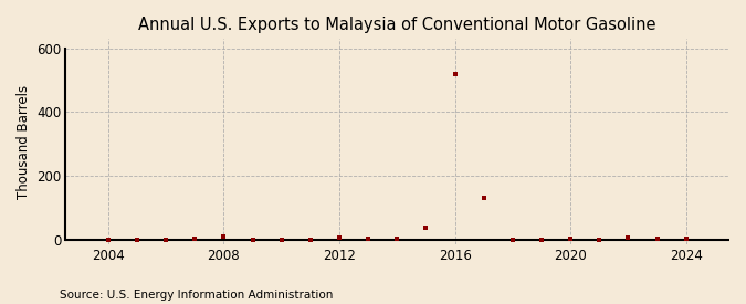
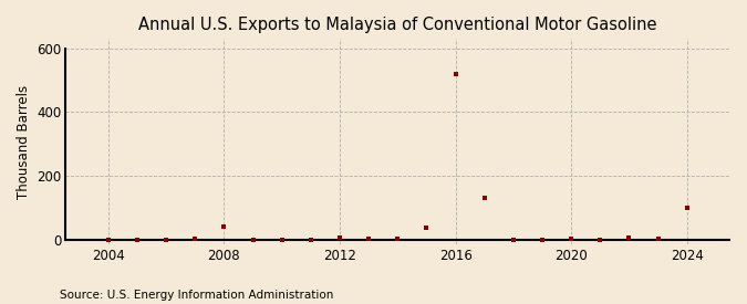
2008: 9 -> 40
2024: 3 -> 100
